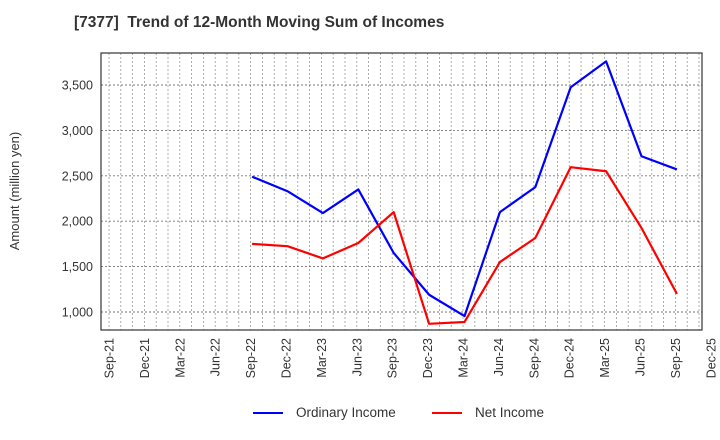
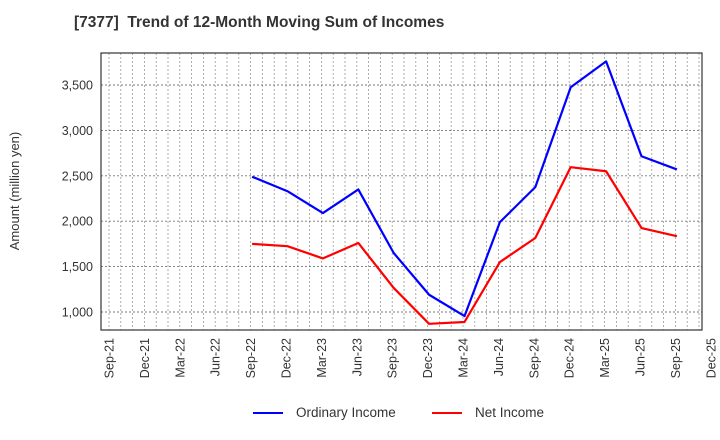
Net Income/Sep-23: 2100 -> 1300
Ordinary Income/Jun-24: 2100 -> 2000
Net Income/Sep-25: 1200 -> 1800
